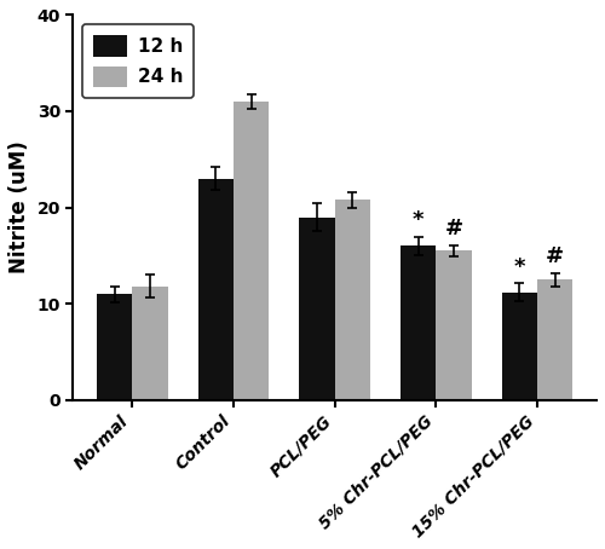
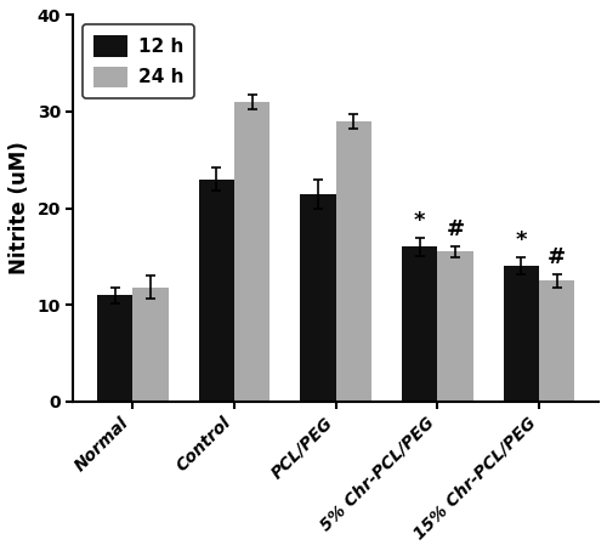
12 h/PCL/PEG: 19.0 -> 21.5
24 h/PCL/PEG: 20.8 -> 29.0
12 h/15% Chr-PCL/PEG: 11.2 -> 14.0
